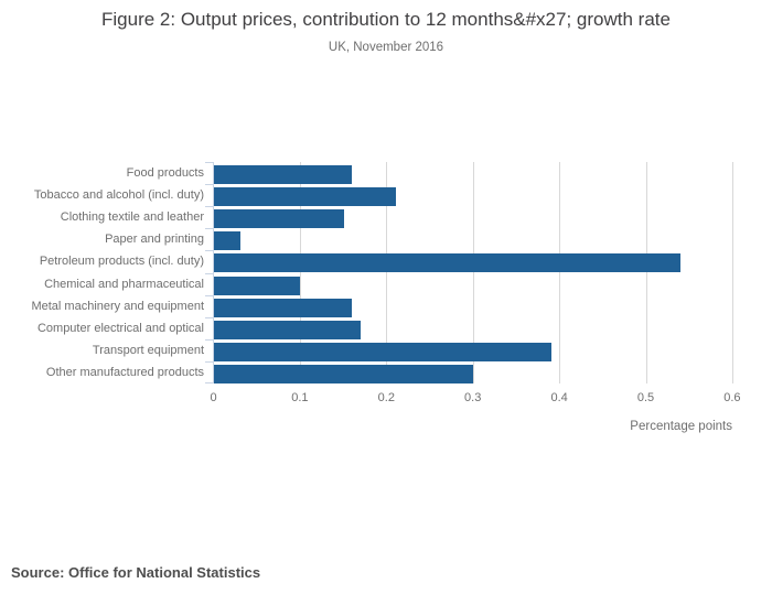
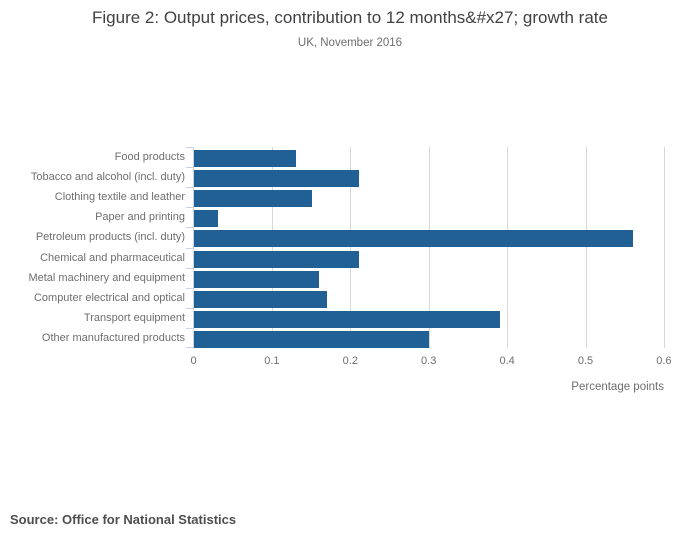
Food products: 0.16 -> 0.13
Petroleum products (incl. duty): 0.54 -> 0.56
Chemical and pharmaceutical: 0.10 -> 0.21
